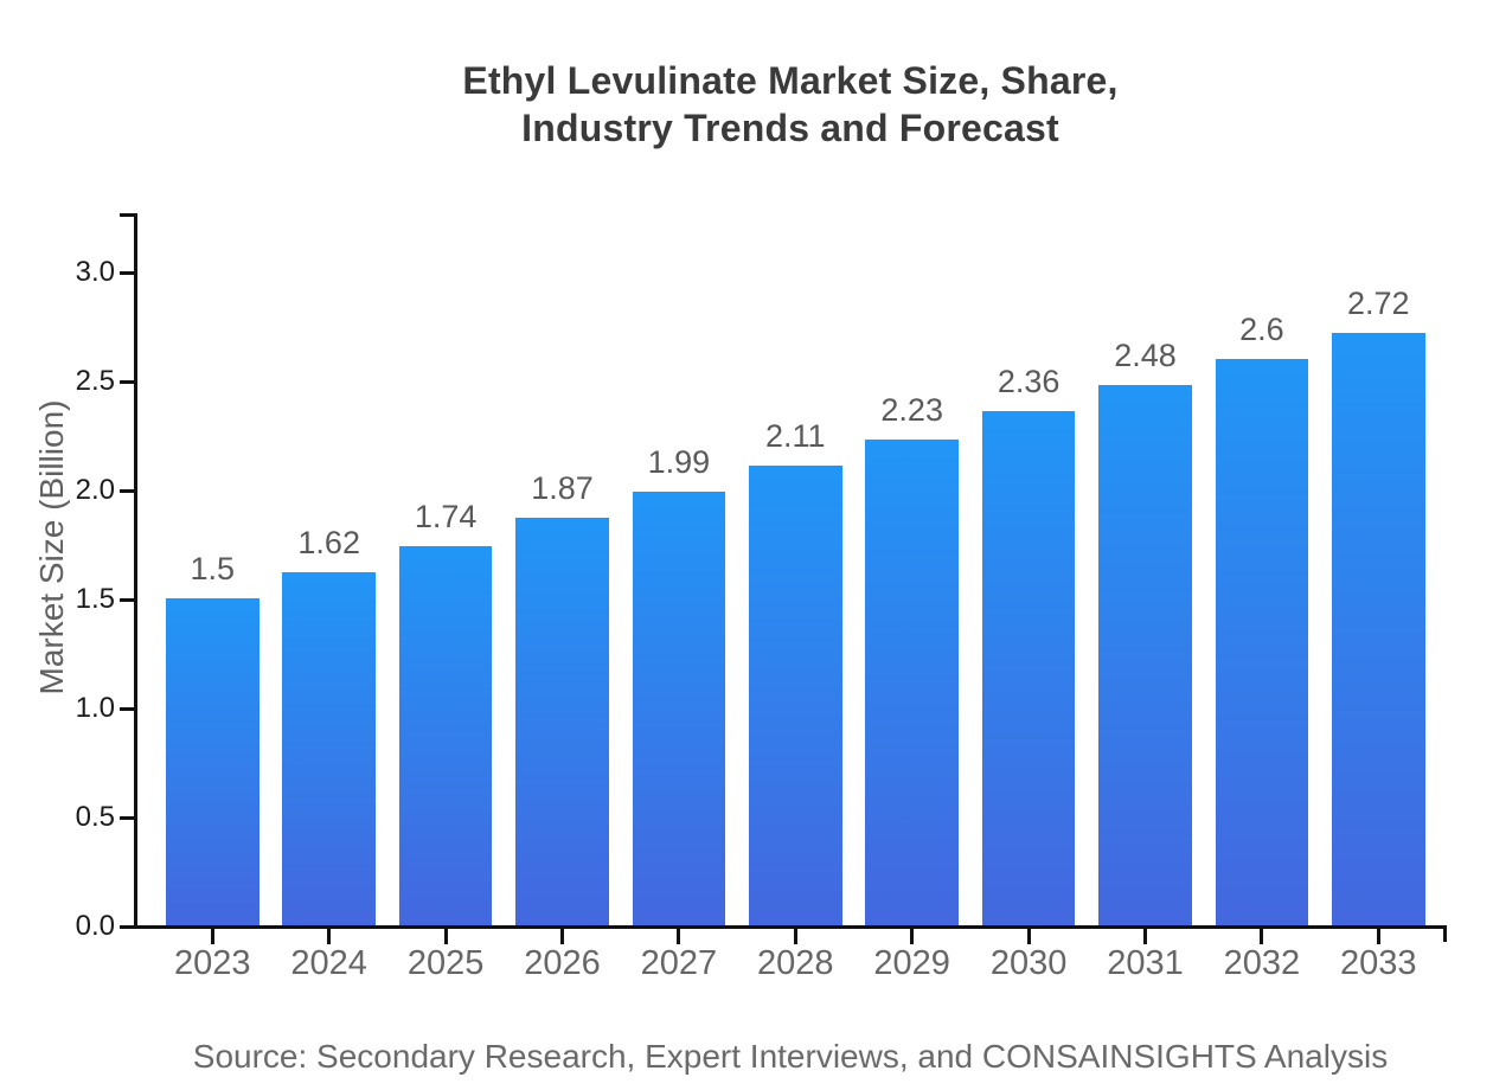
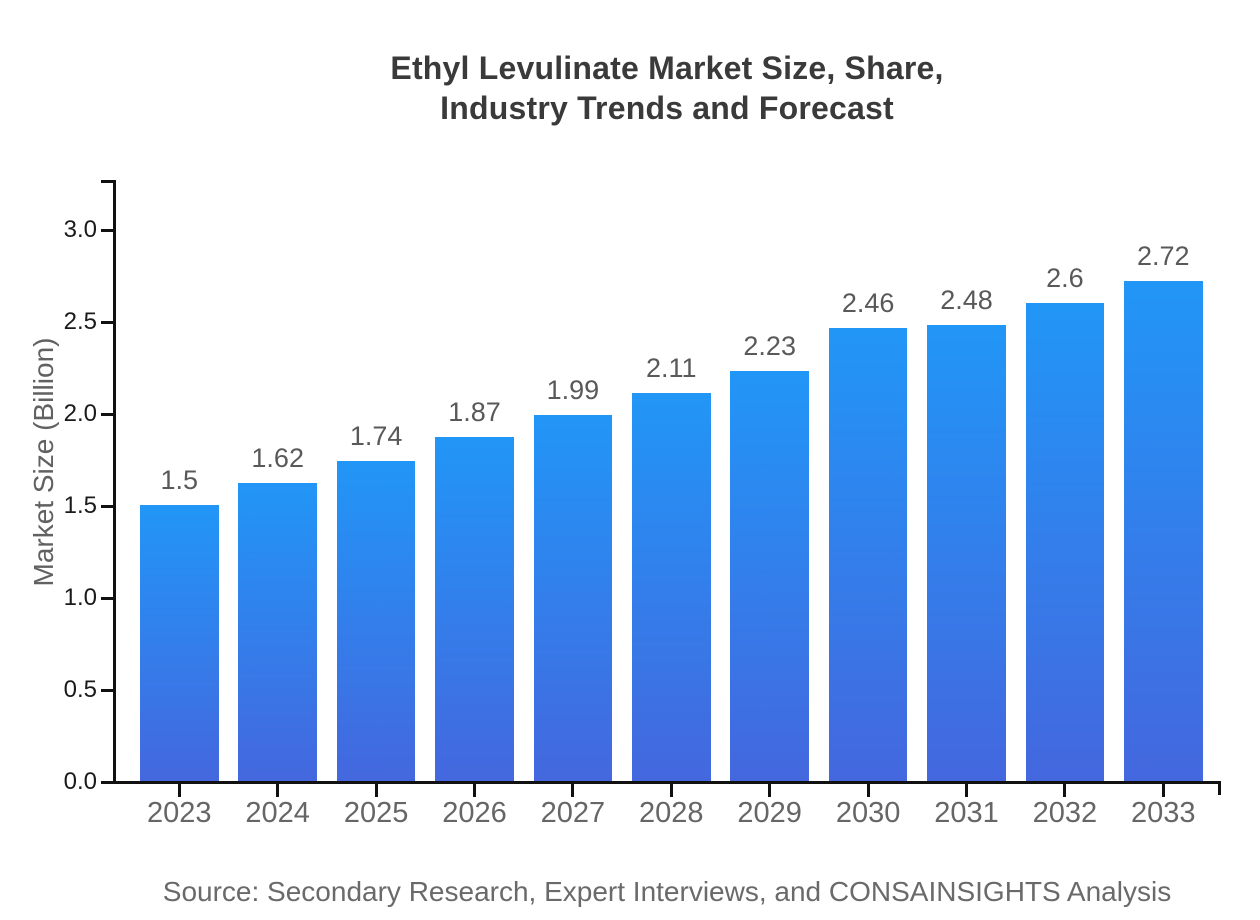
2030: 2.36 -> 2.46
